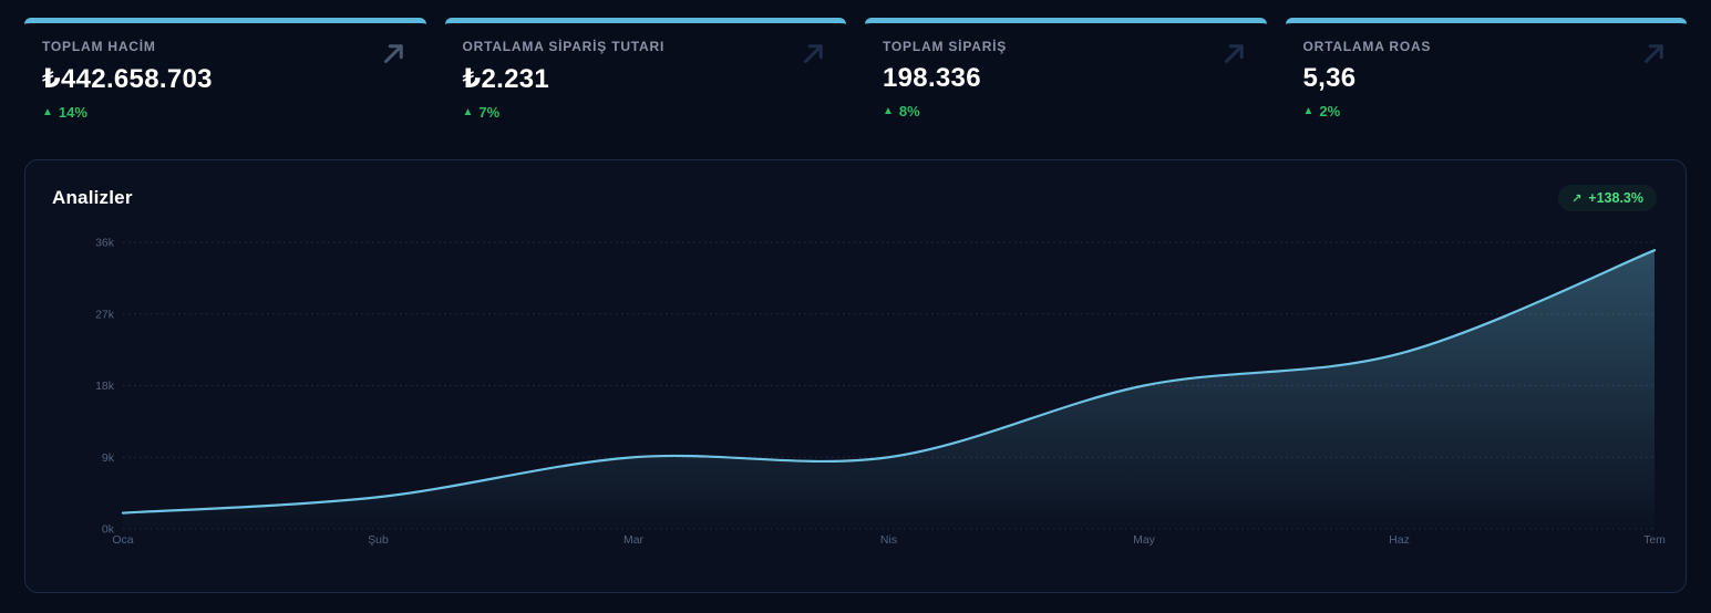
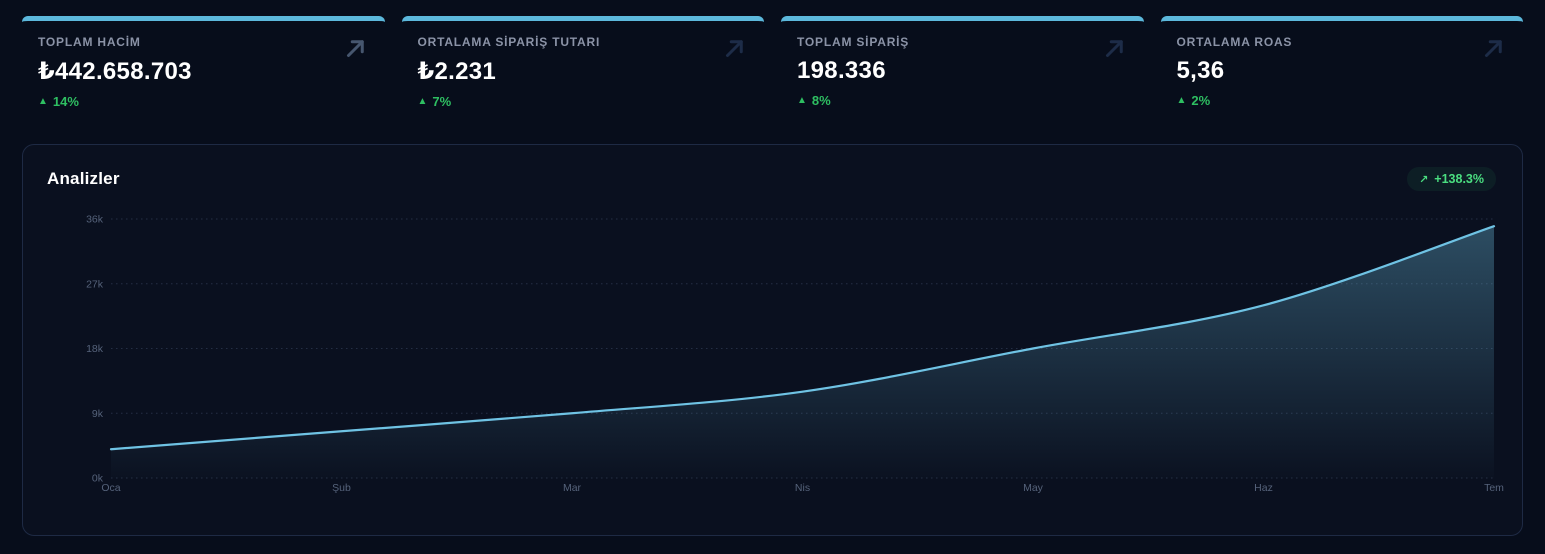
Oca: 2k -> 4k
Şub: 4k -> 6k
Nis: 9k -> 12k
Haz: 22k -> 24k
